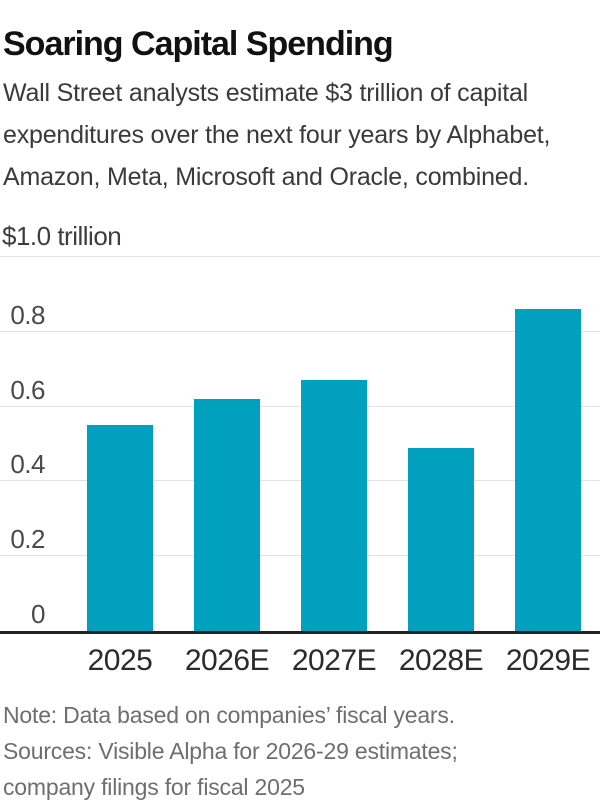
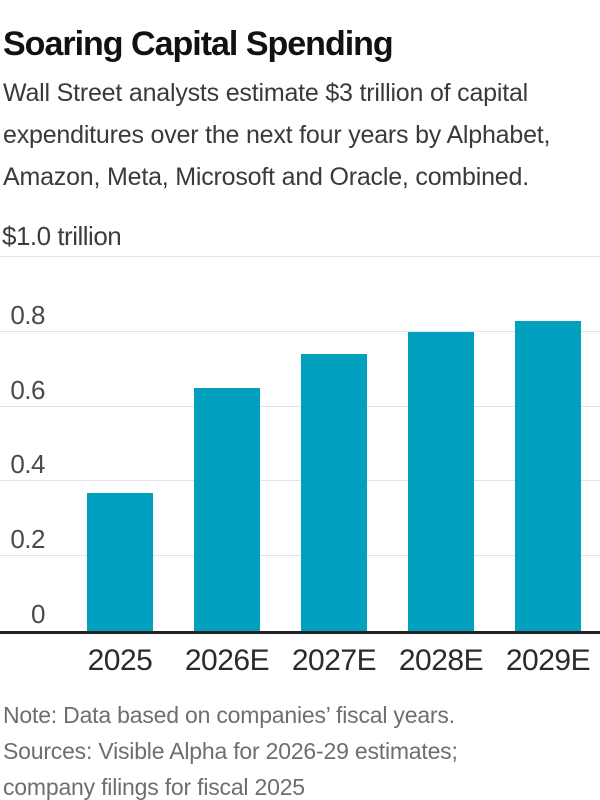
2025: 0.55 -> 0.37
2026E: 0.62 -> 0.65
2027E: 0.67 -> 0.74
2028E: 0.49 -> 0.80
2029E: 0.86 -> 0.83
